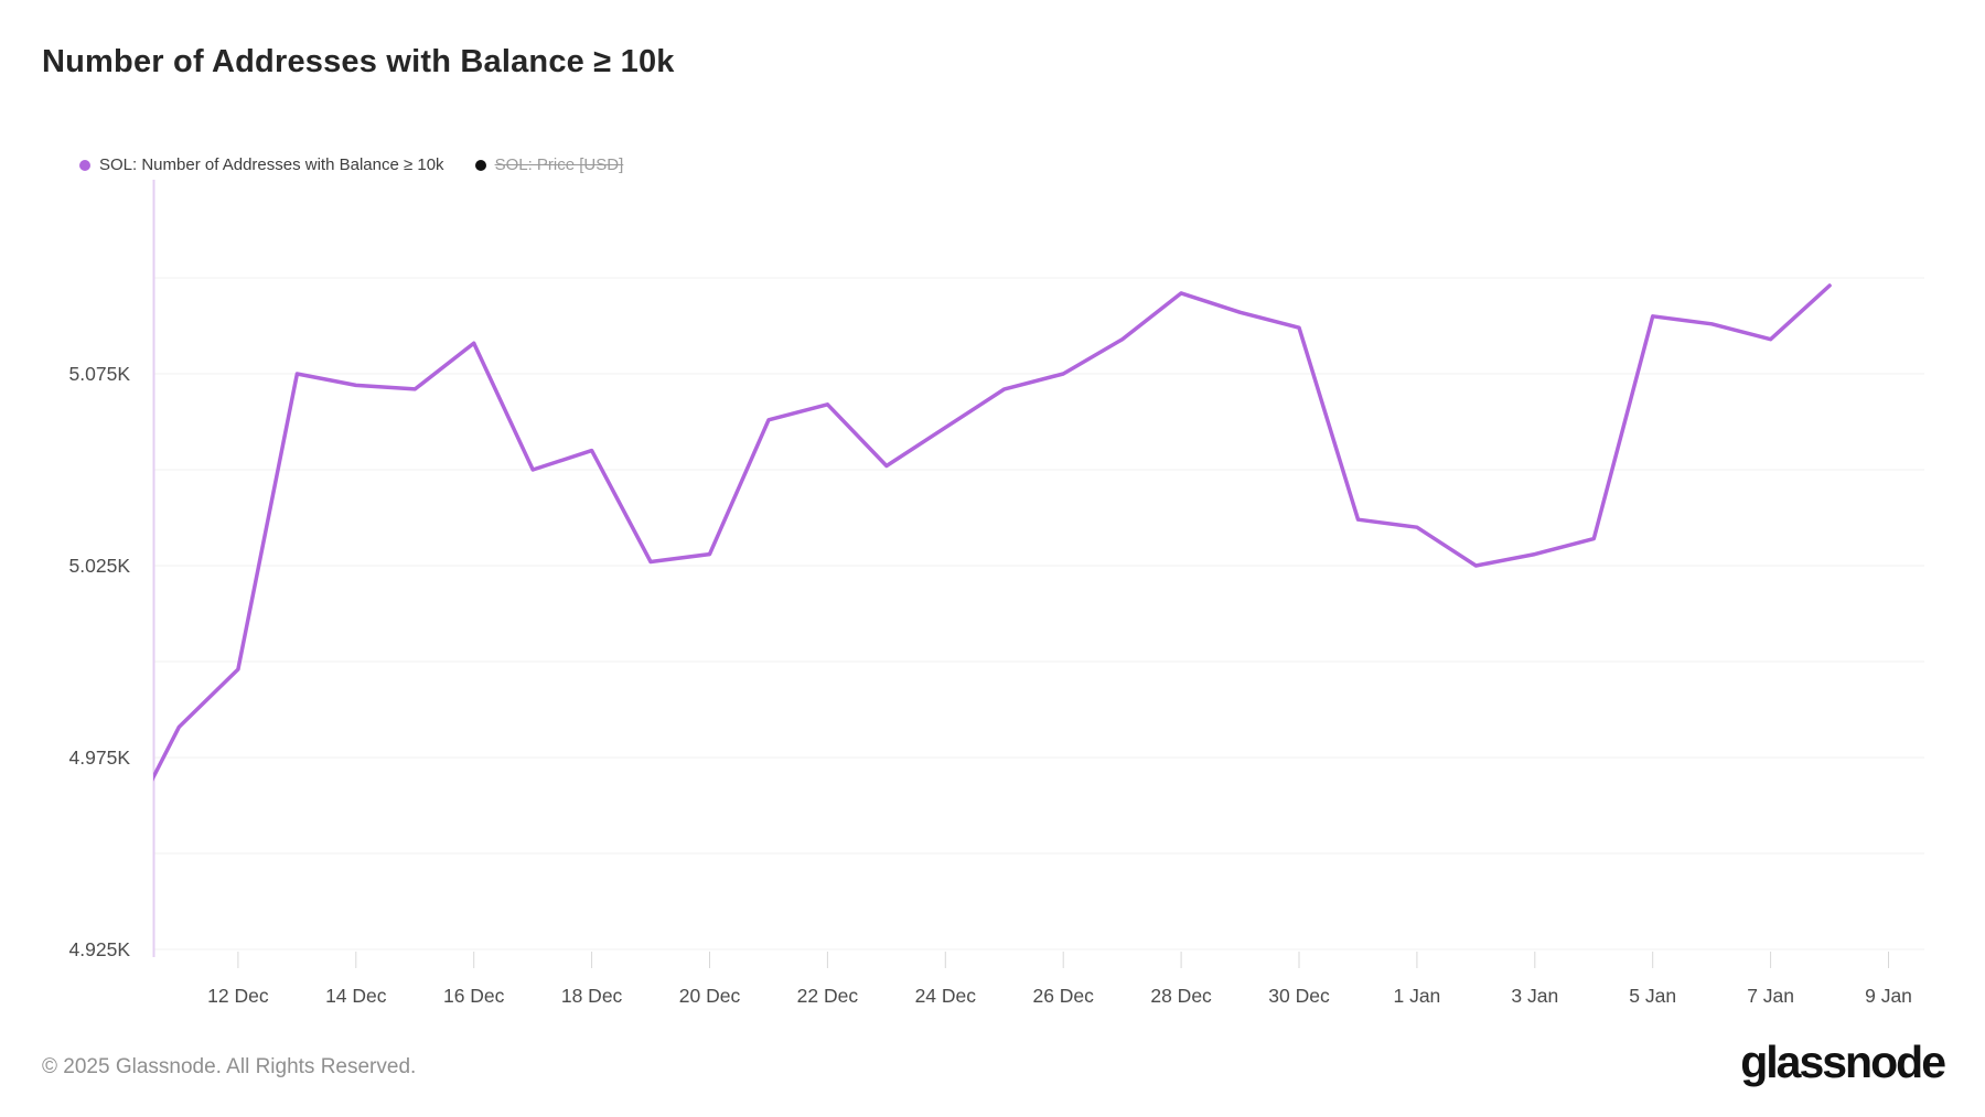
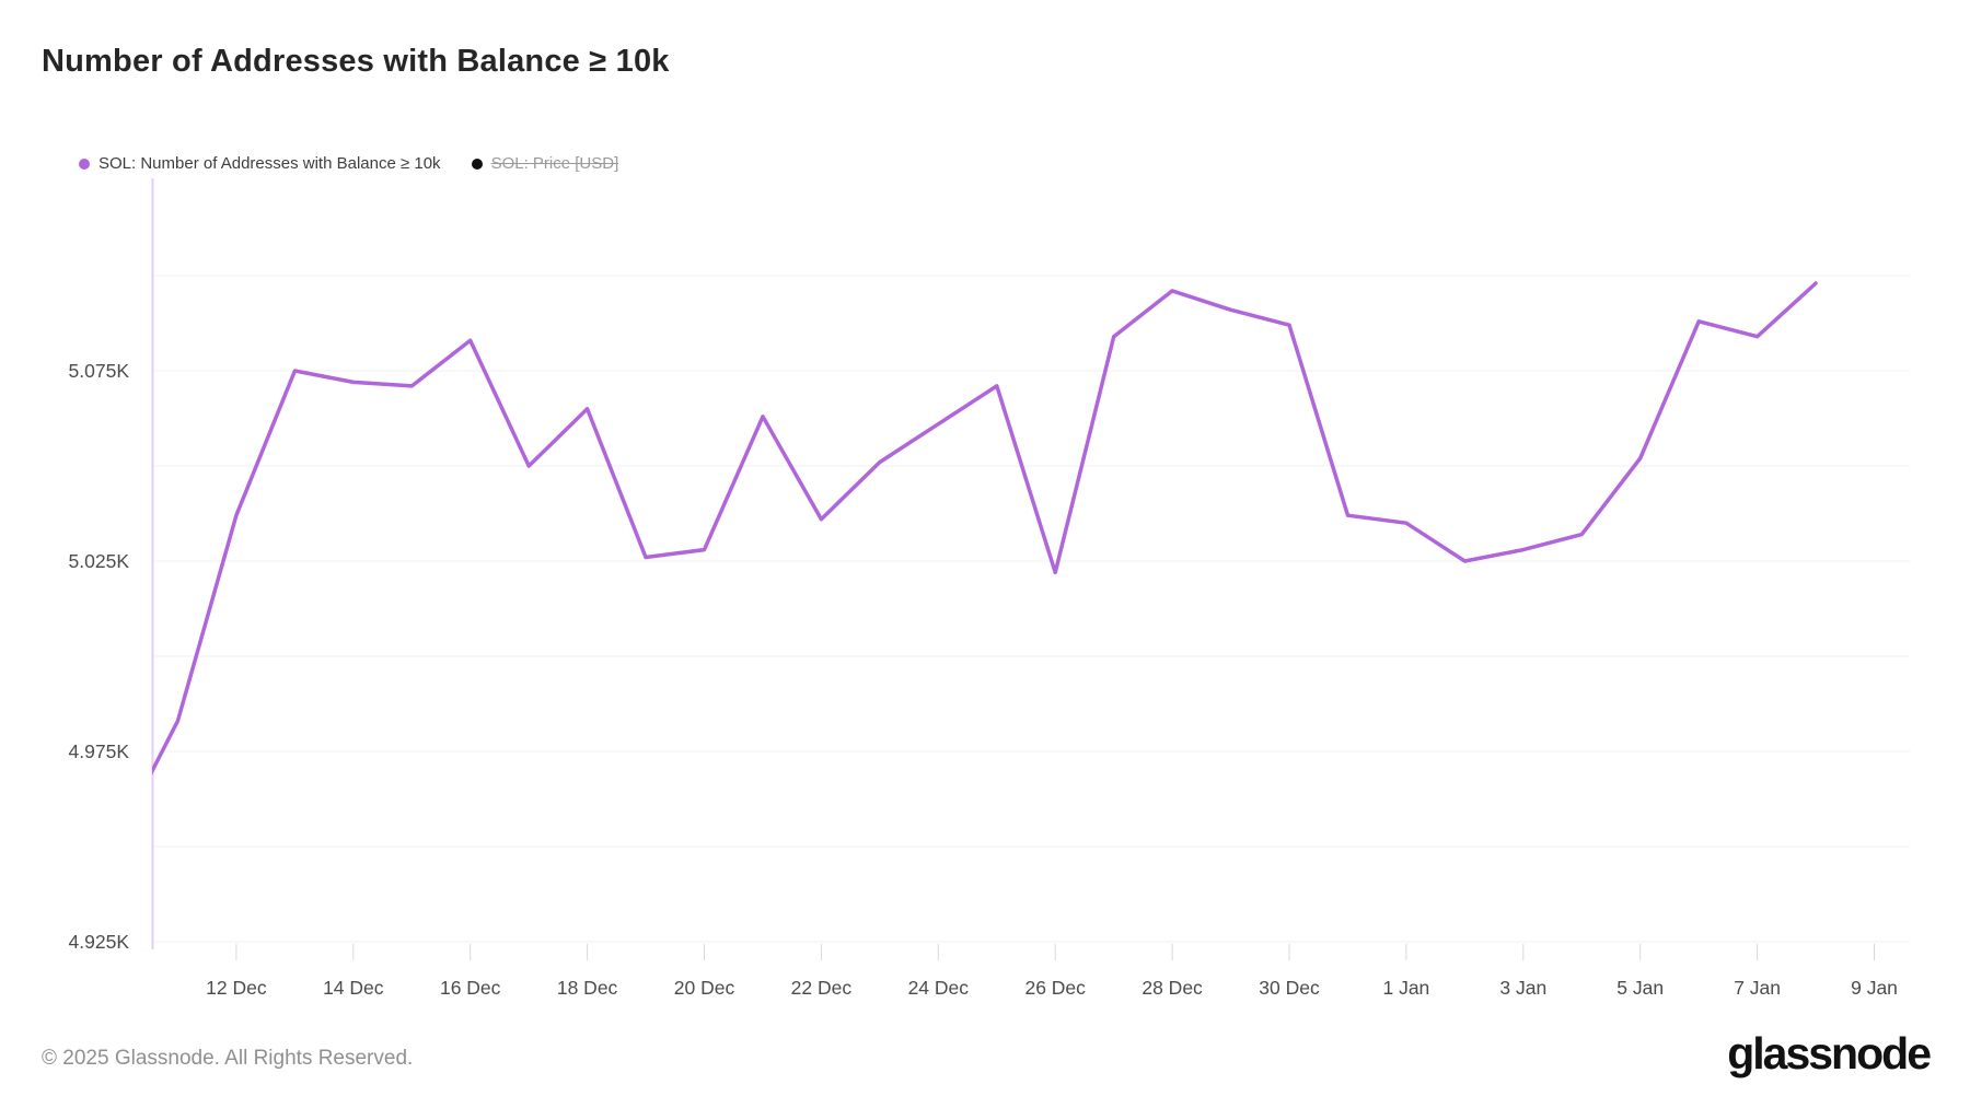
12 Dec: 4.998K -> 5.037K
18 Dec: 5.055K -> 5.065K
22 Dec: 5.067K -> 5.036K
26 Dec: 5.075K -> 5.022K
5 Jan: 5.090K -> 5.052K
